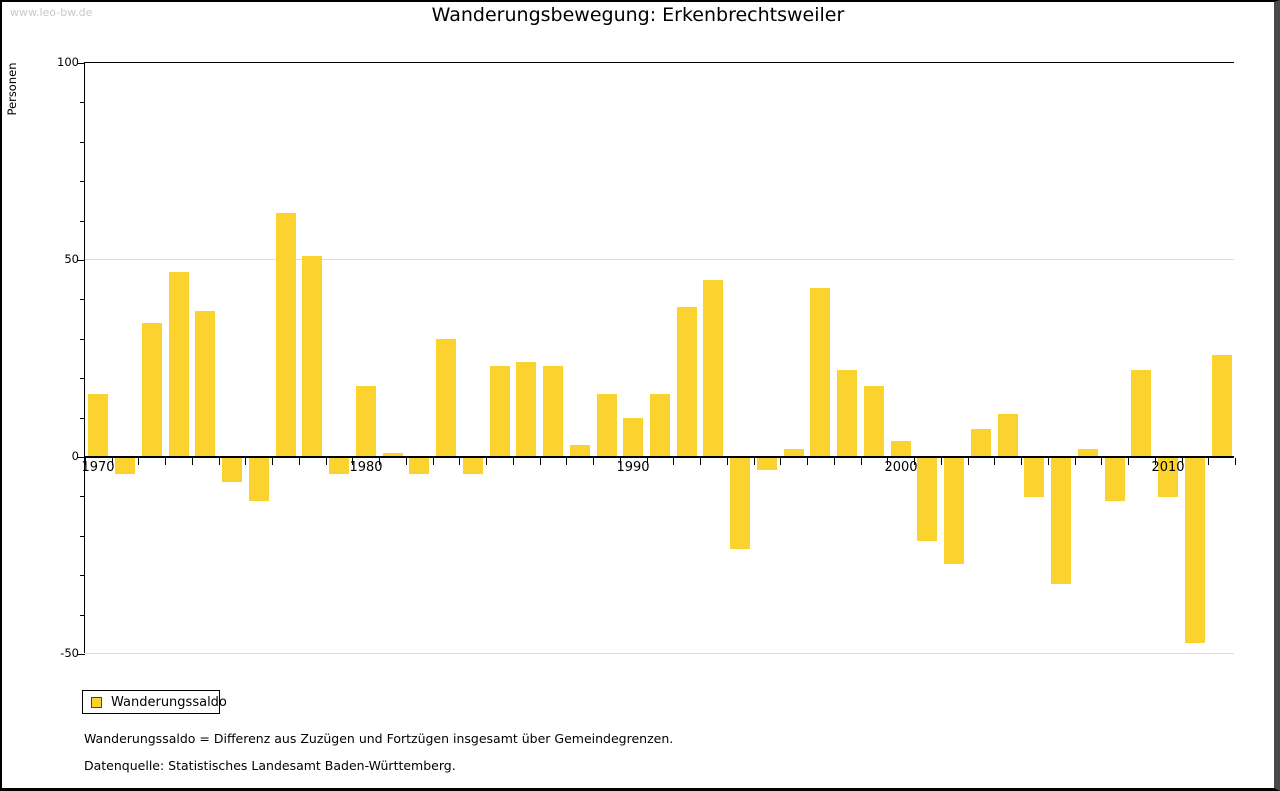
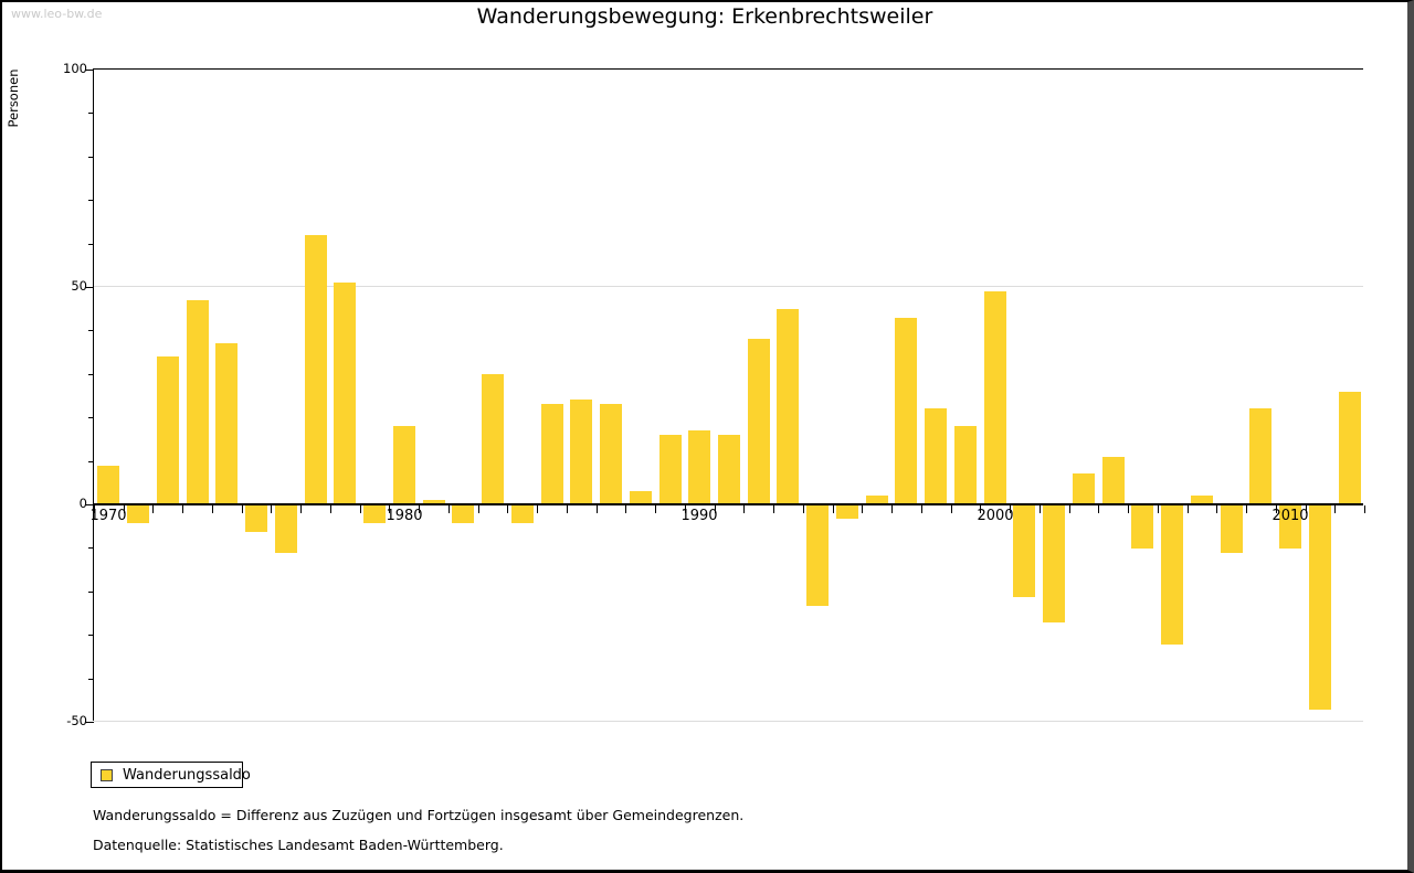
1970: 16 -> 9
1990: 10 -> 17
2000: 4 -> 49
